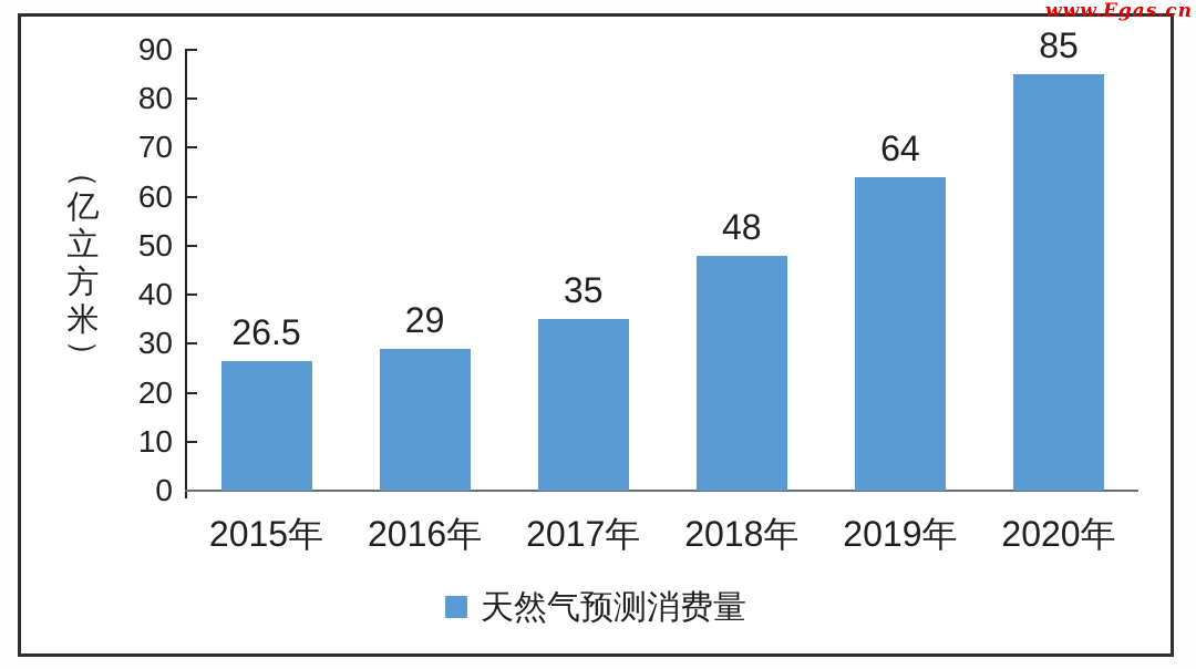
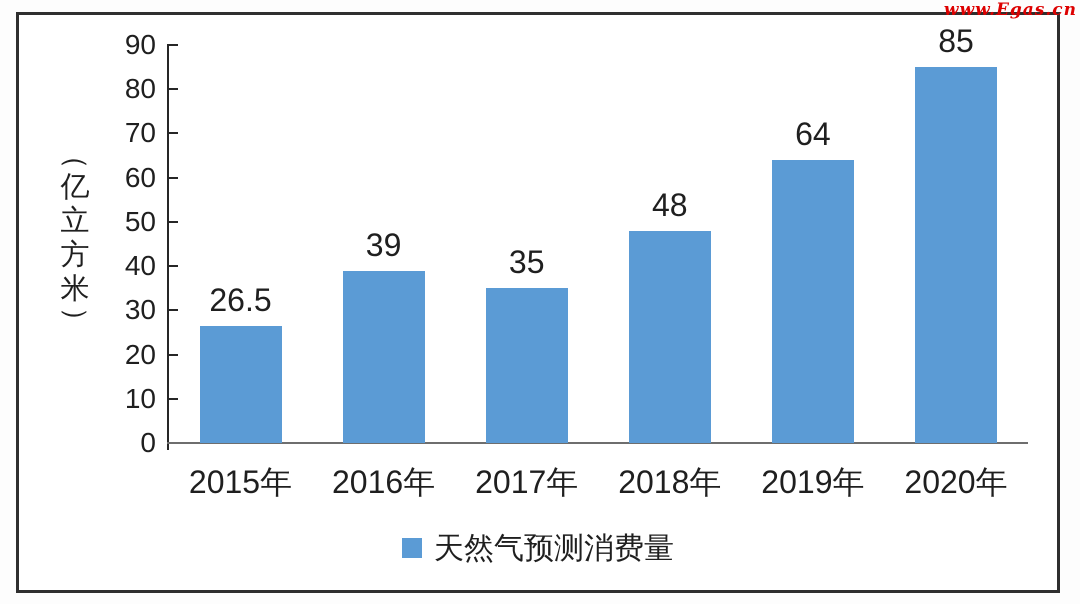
2016年: 29 -> 39
